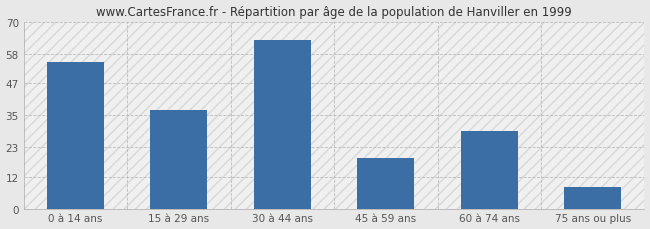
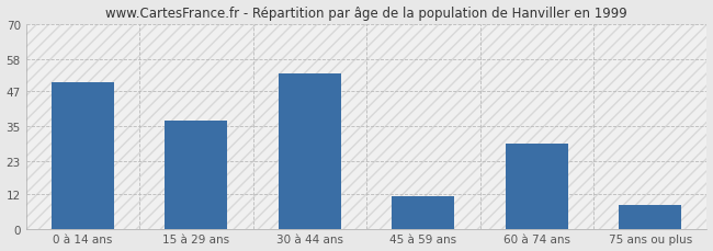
0 à 14 ans: 55 -> 50
30 à 44 ans: 63 -> 53
45 à 59 ans: 19 -> 11
